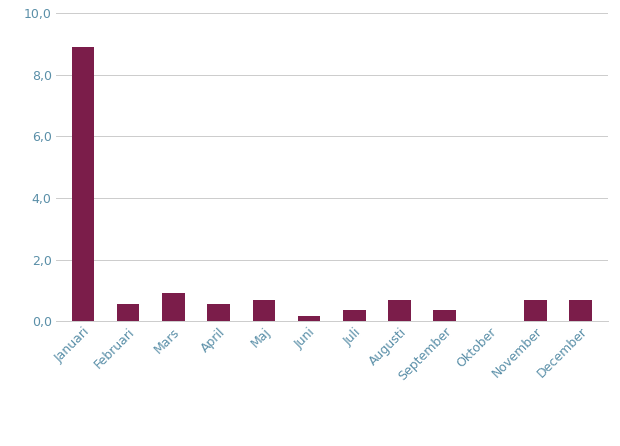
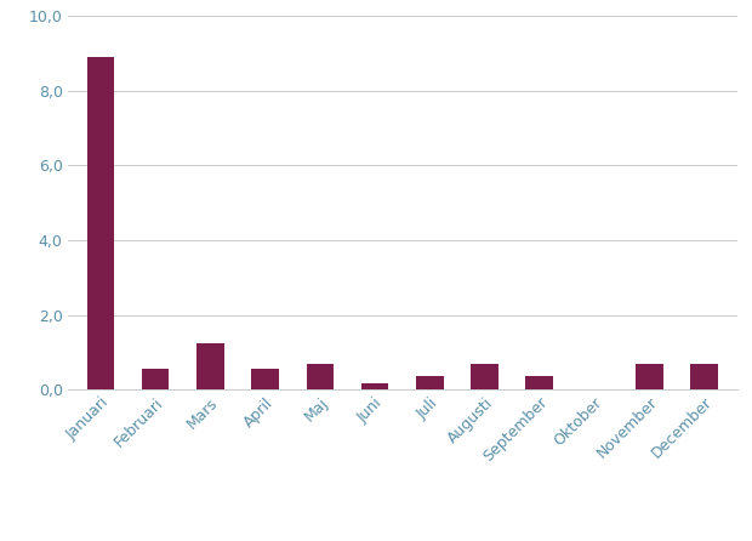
Mars: 0,90 -> 1,25
